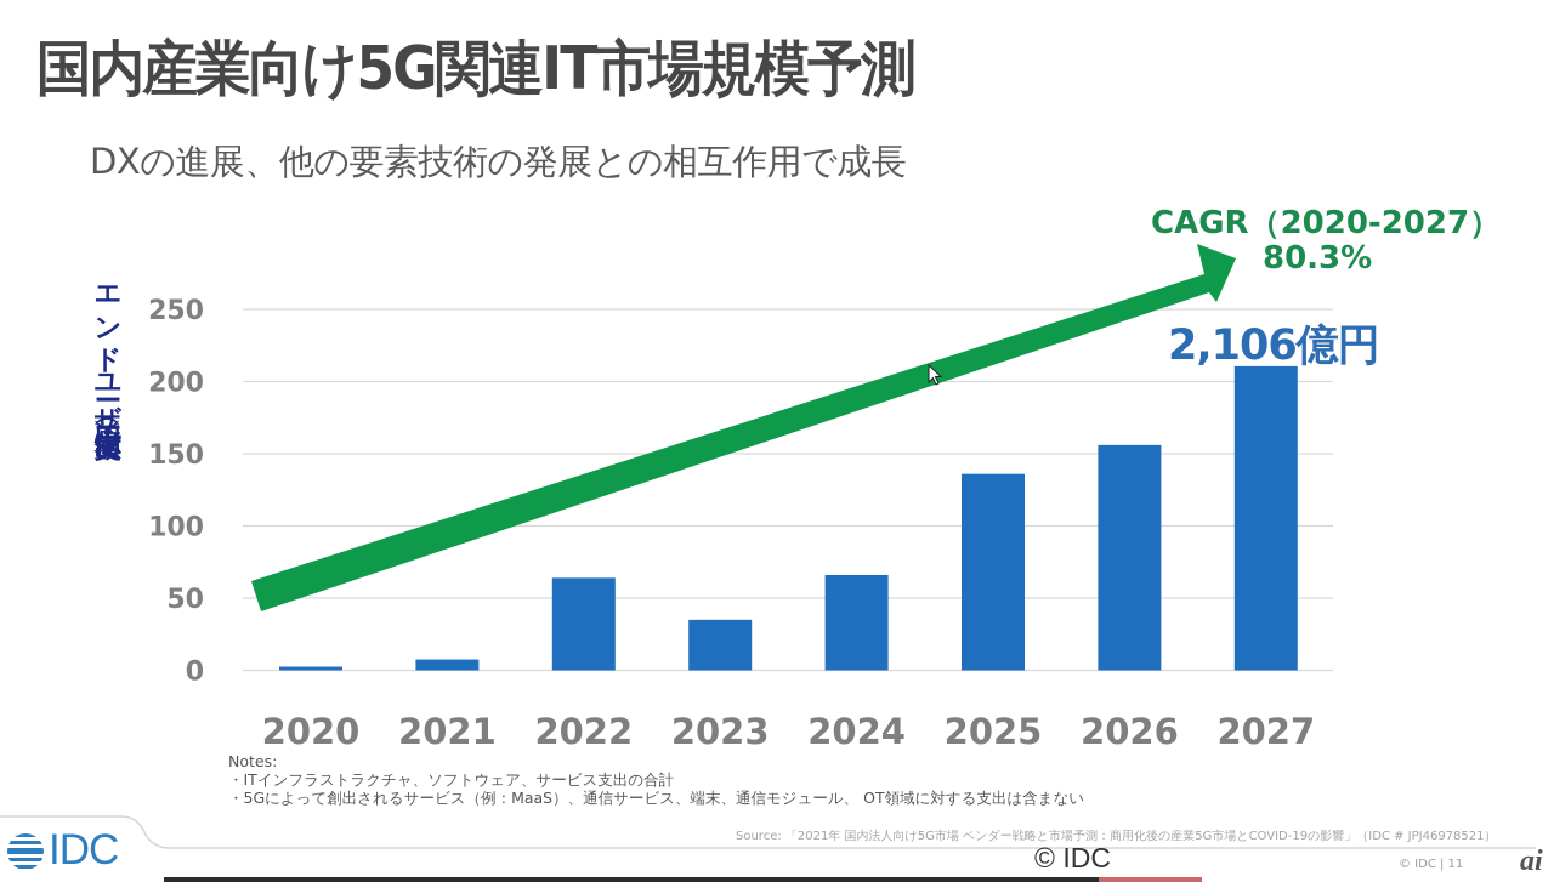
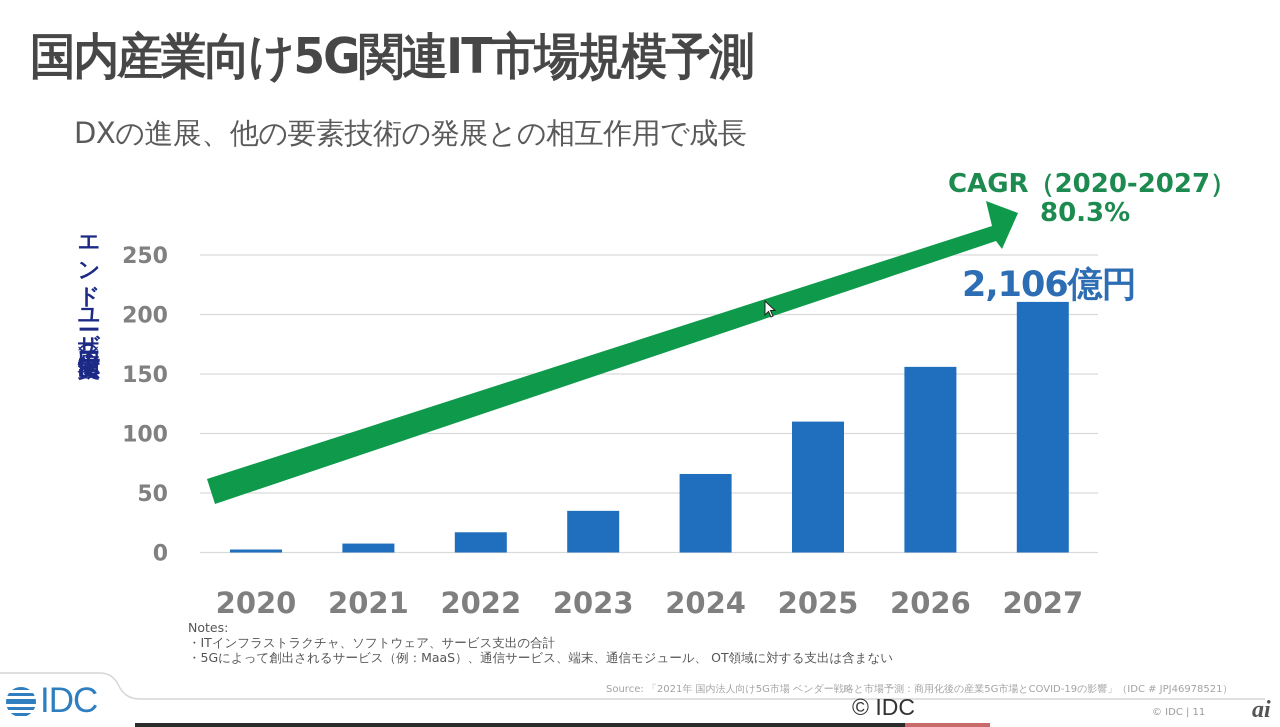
2022: 64 -> 17
2025: 136 -> 110
